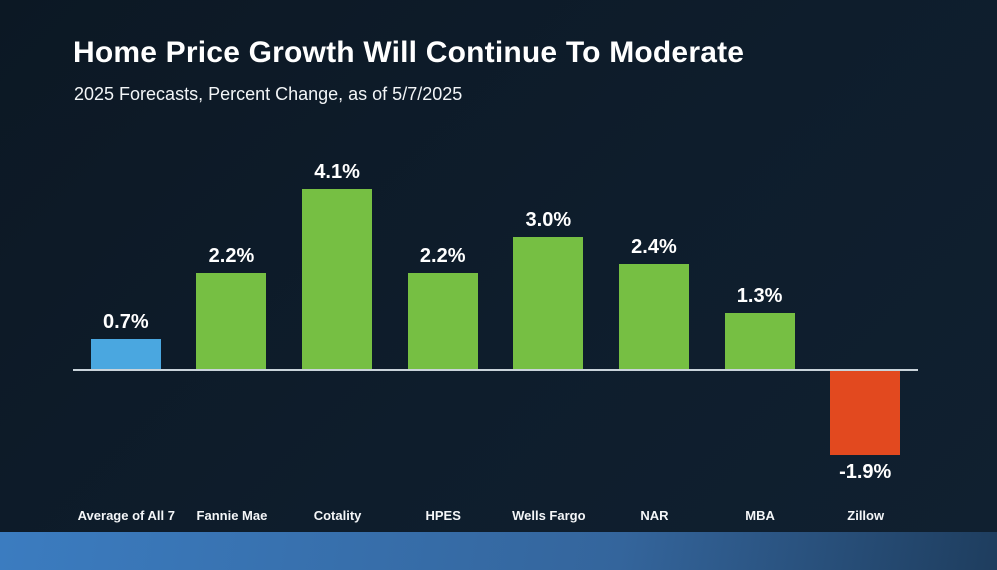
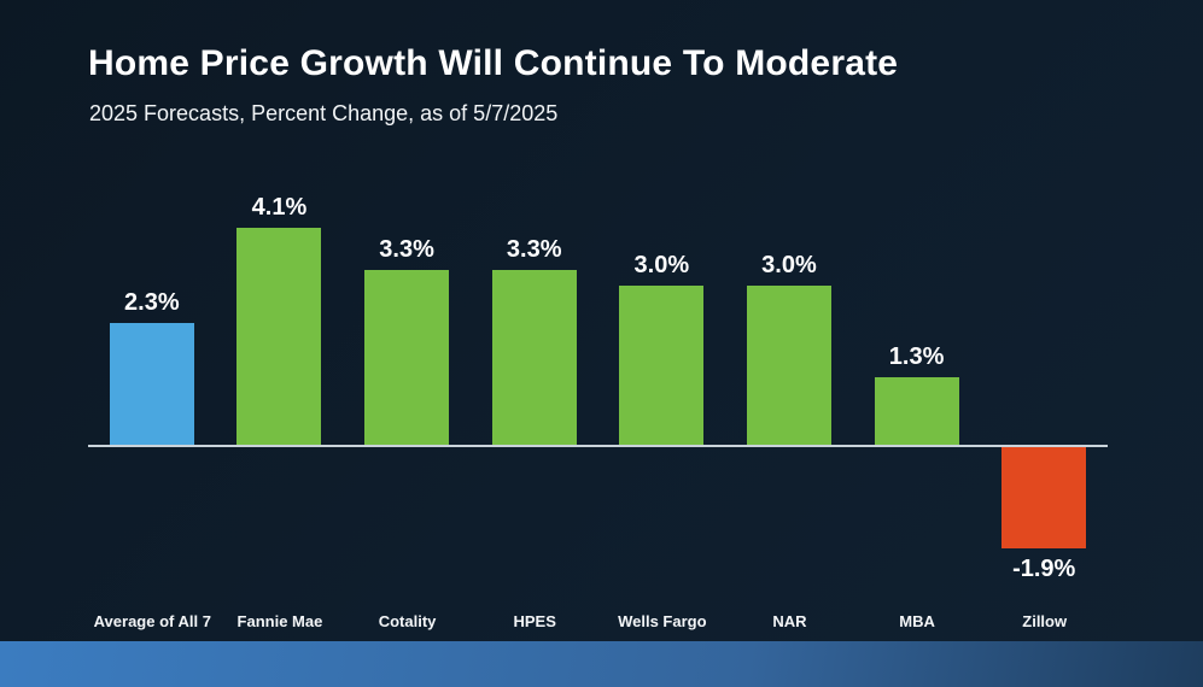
Average of All 7: 0.7% -> 2.3%
Fannie Mae: 2.2% -> 4.1%
Cotality: 4.1% -> 3.3%
HPES: 2.2% -> 3.3%
NAR: 2.4% -> 3.0%
